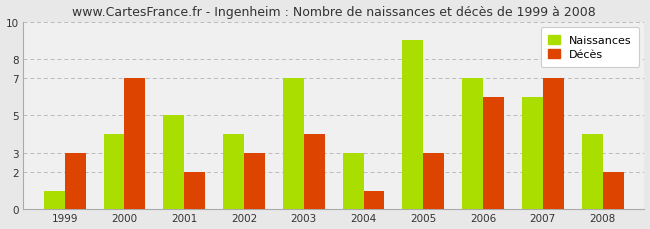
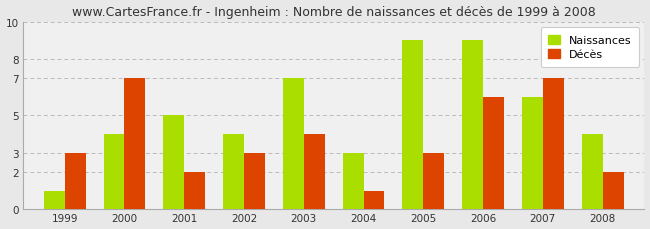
Naissances/2006: 7 -> 9
